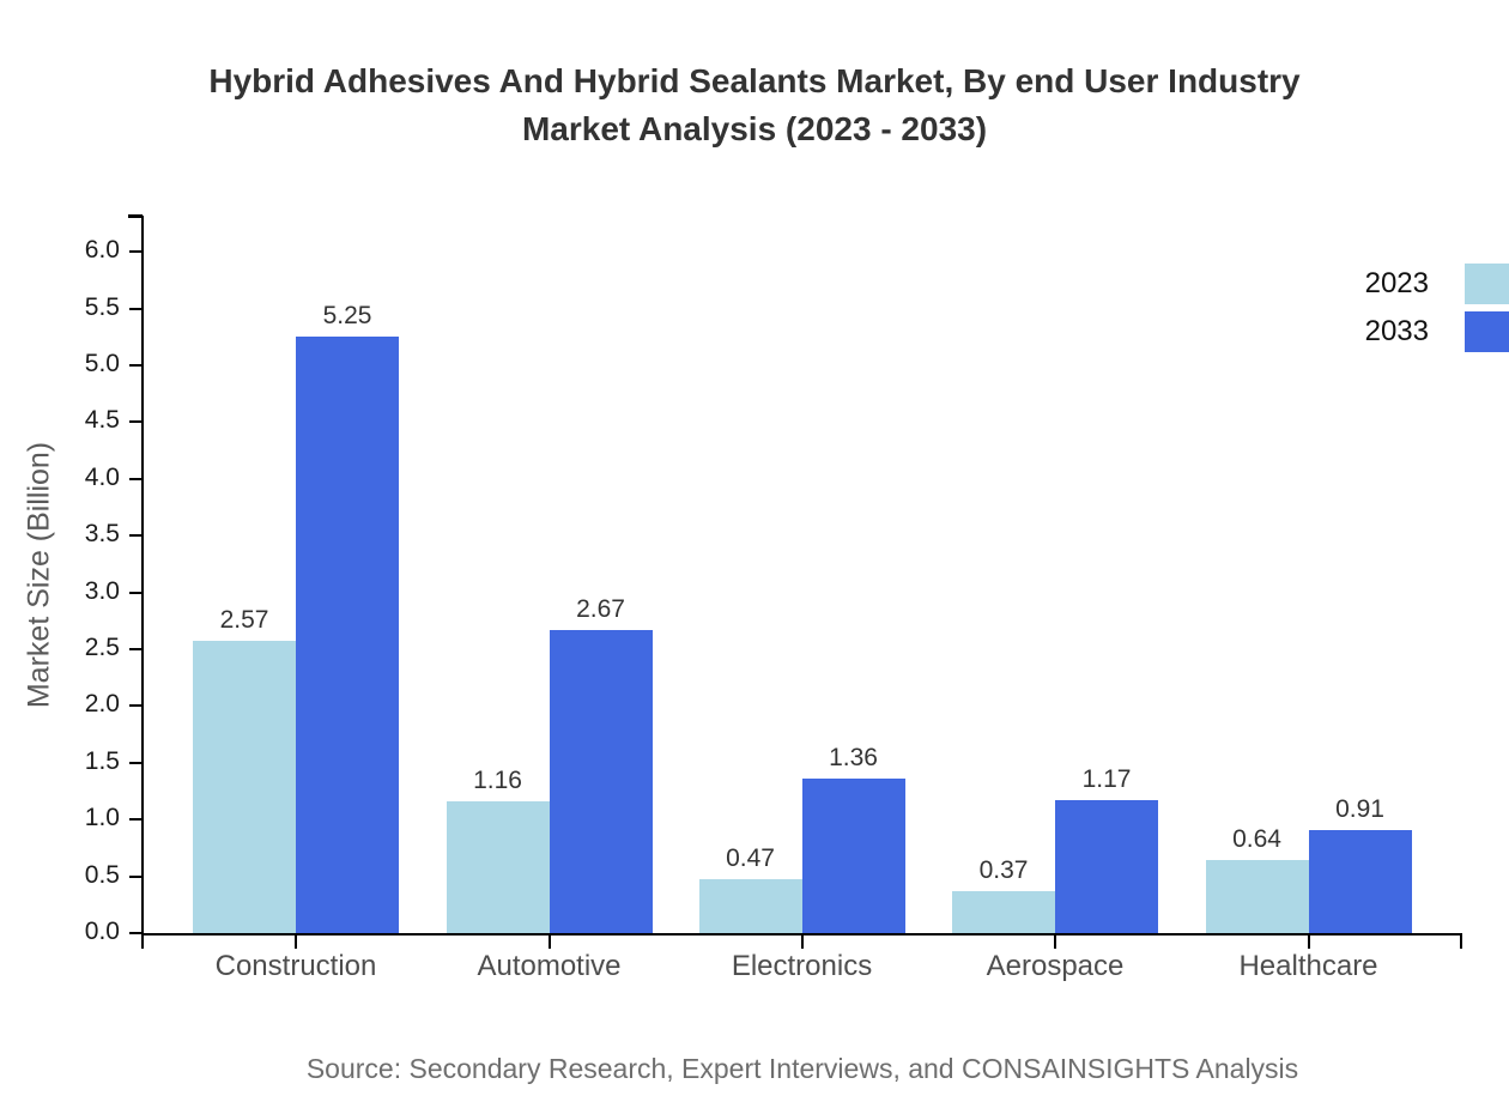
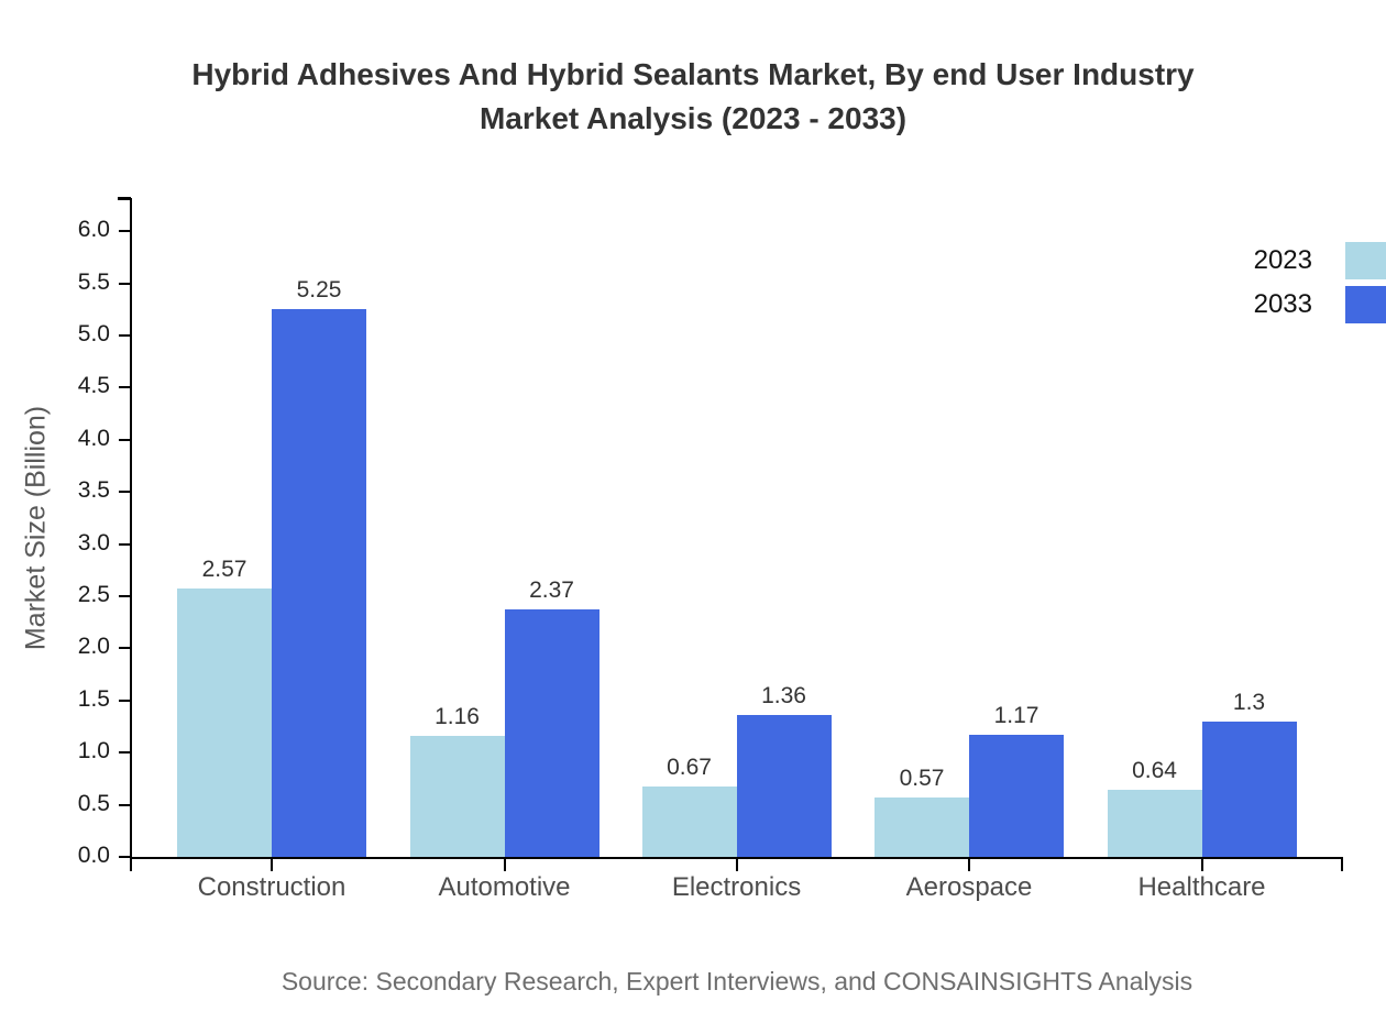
2033/Automotive: 2.67 -> 2.37
2023/Electronics: 0.47 -> 0.67
2023/Aerospace: 0.37 -> 0.57
2033/Healthcare: 0.91 -> 1.3
